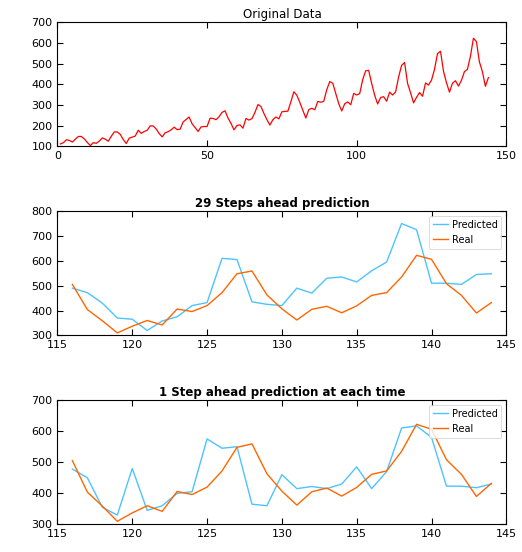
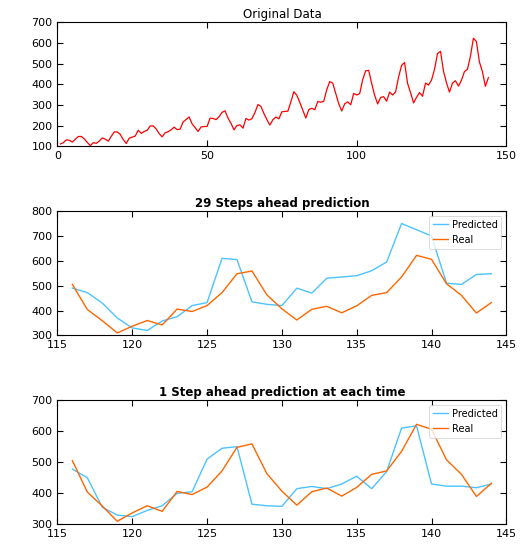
29 Steps ahead prediction/Predicted/120: 365 -> 330
29 Steps ahead prediction/Predicted/135: 515 -> 540
29 Steps ahead prediction/Predicted/140: 510 -> 700
1 Step ahead prediction at each time/Predicted/120: 480 -> 325
1 Step ahead prediction at each time/Predicted/125: 575 -> 510
1 Step ahead prediction at each time/Predicted/130: 460 -> 358
1 Step ahead prediction at each time/Predicted/135: 485 -> 455
1 Step ahead prediction at each time/Predicted/140: 580 -> 430
